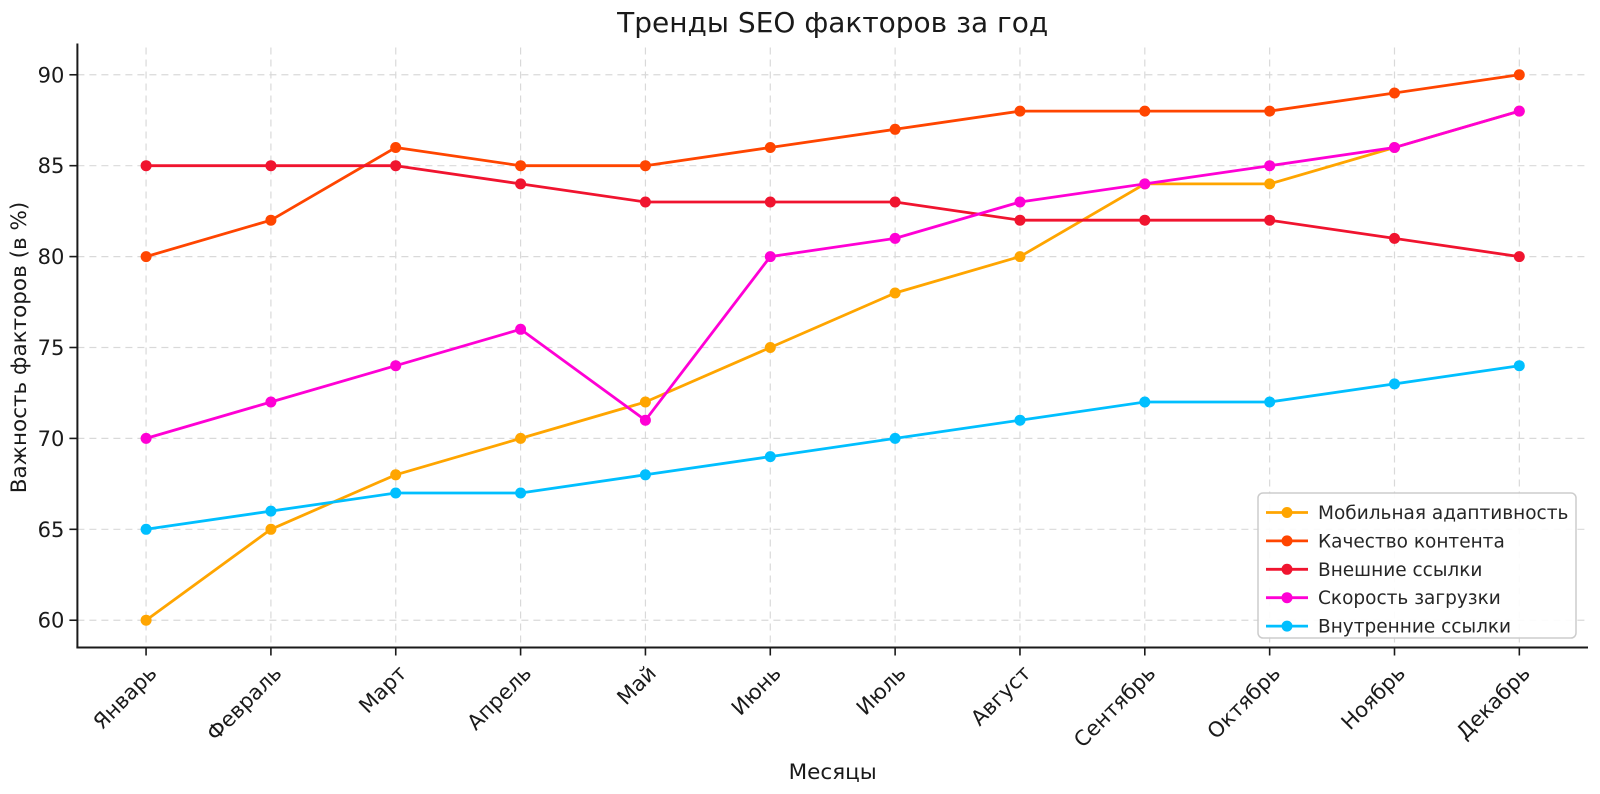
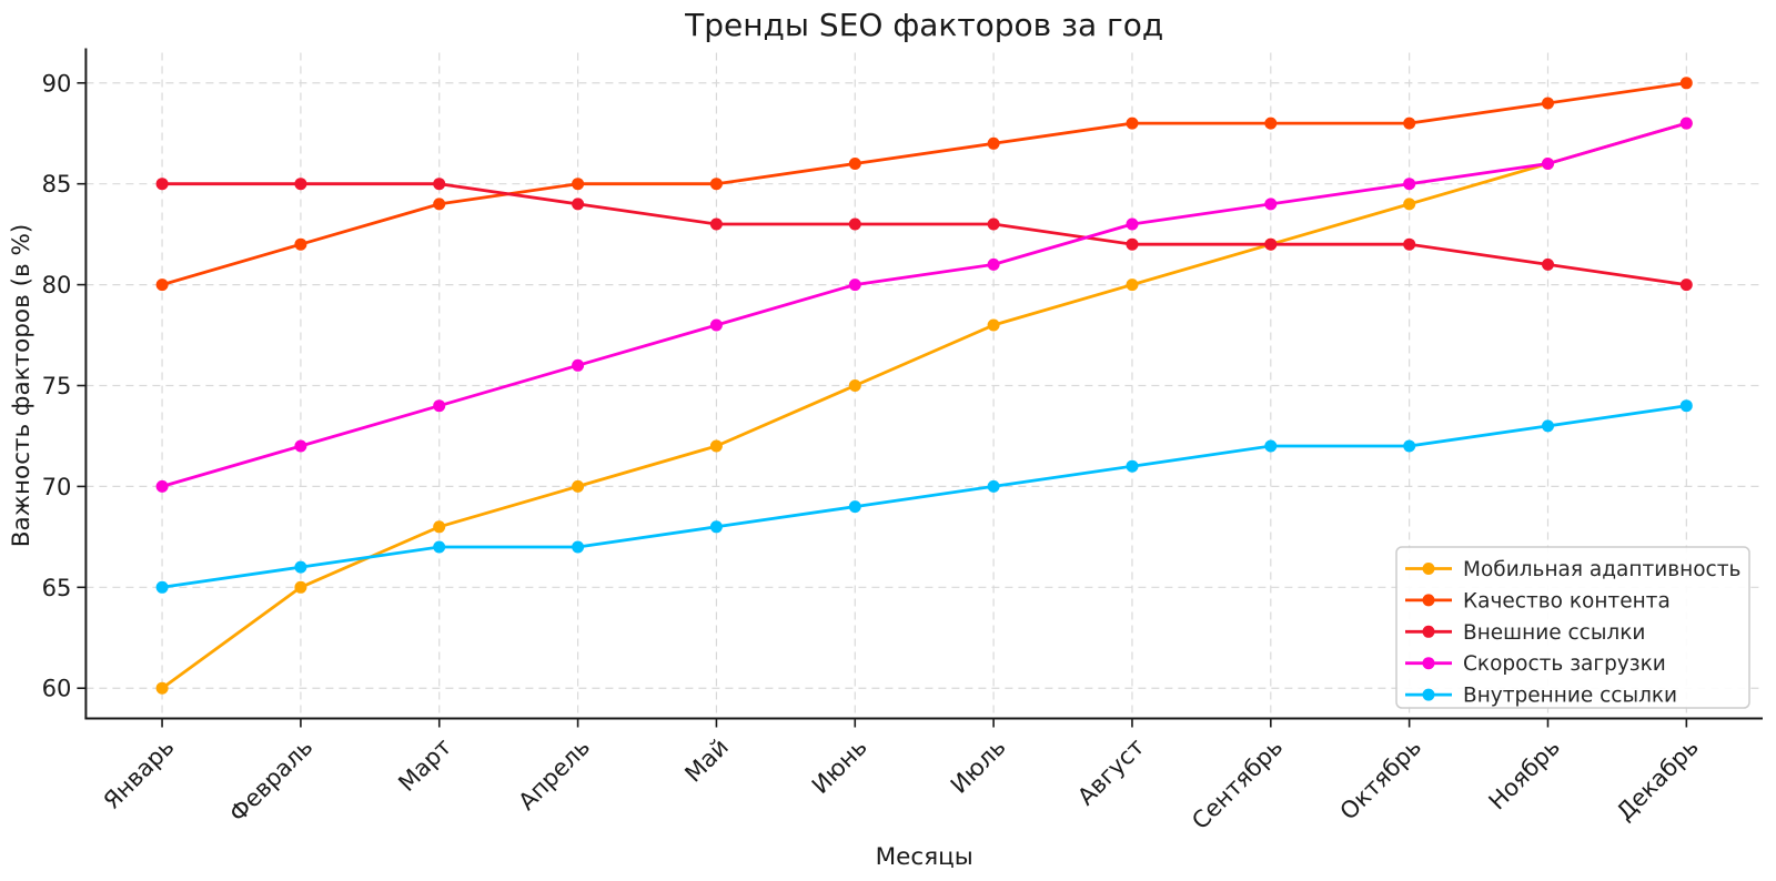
Качество контента/Март: 86 -> 84
Скорость загрузки/Май: 71 -> 78
Мобильная адаптивность/Сентябрь: 84 -> 82
